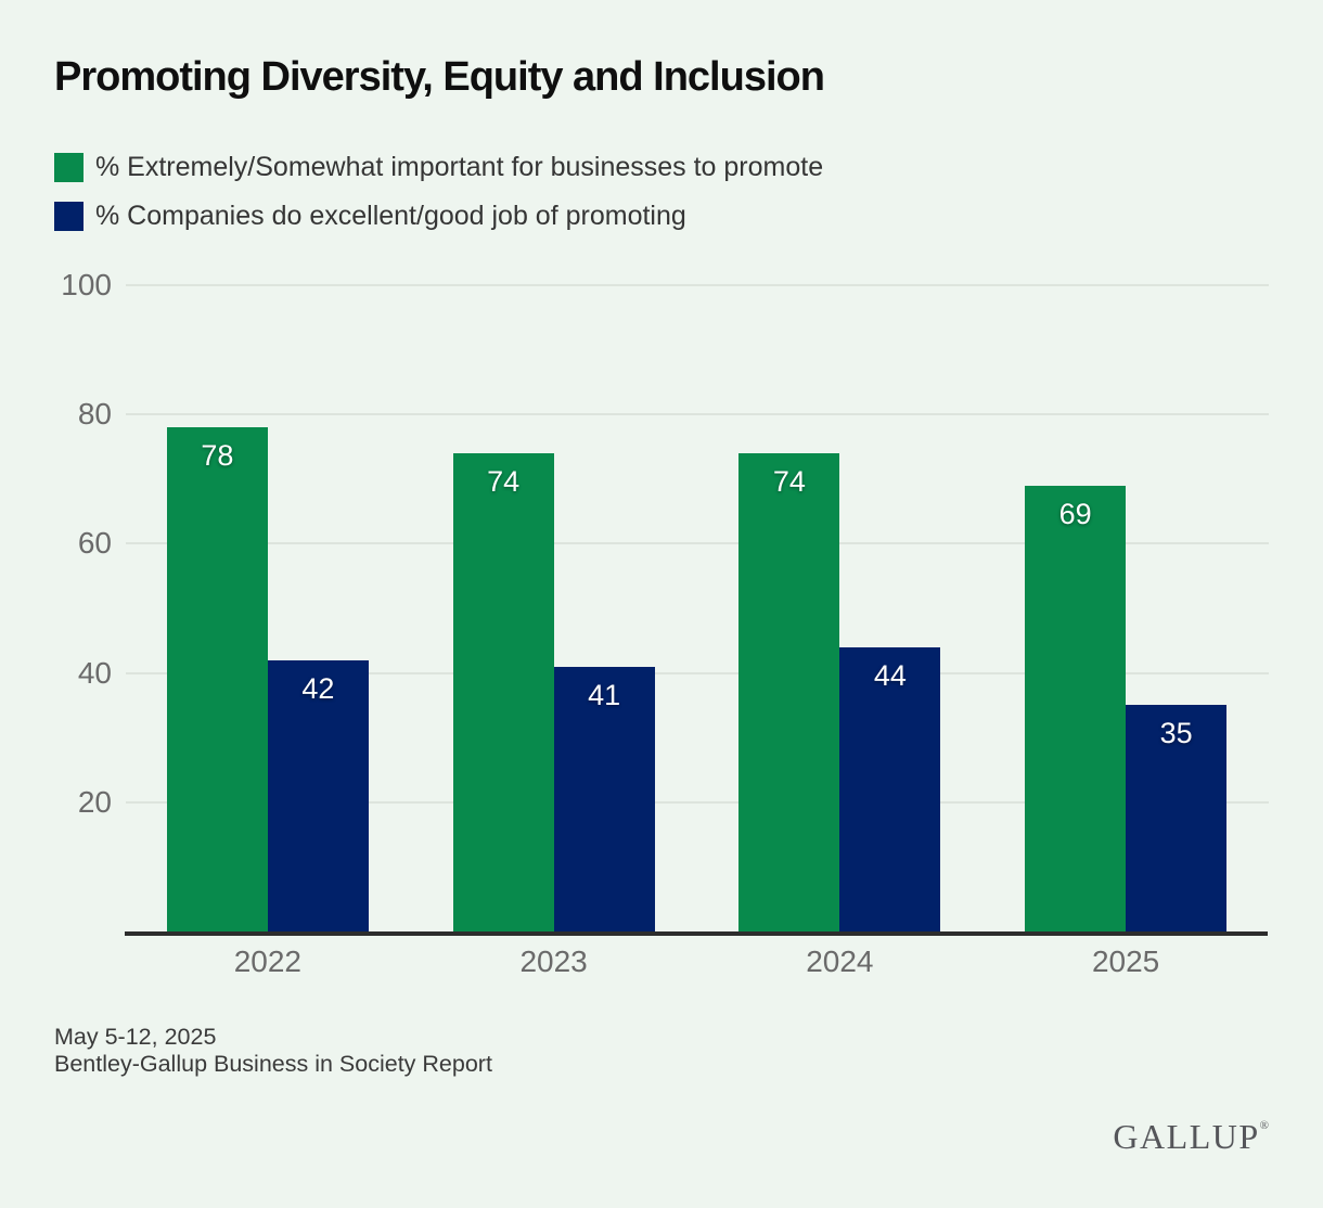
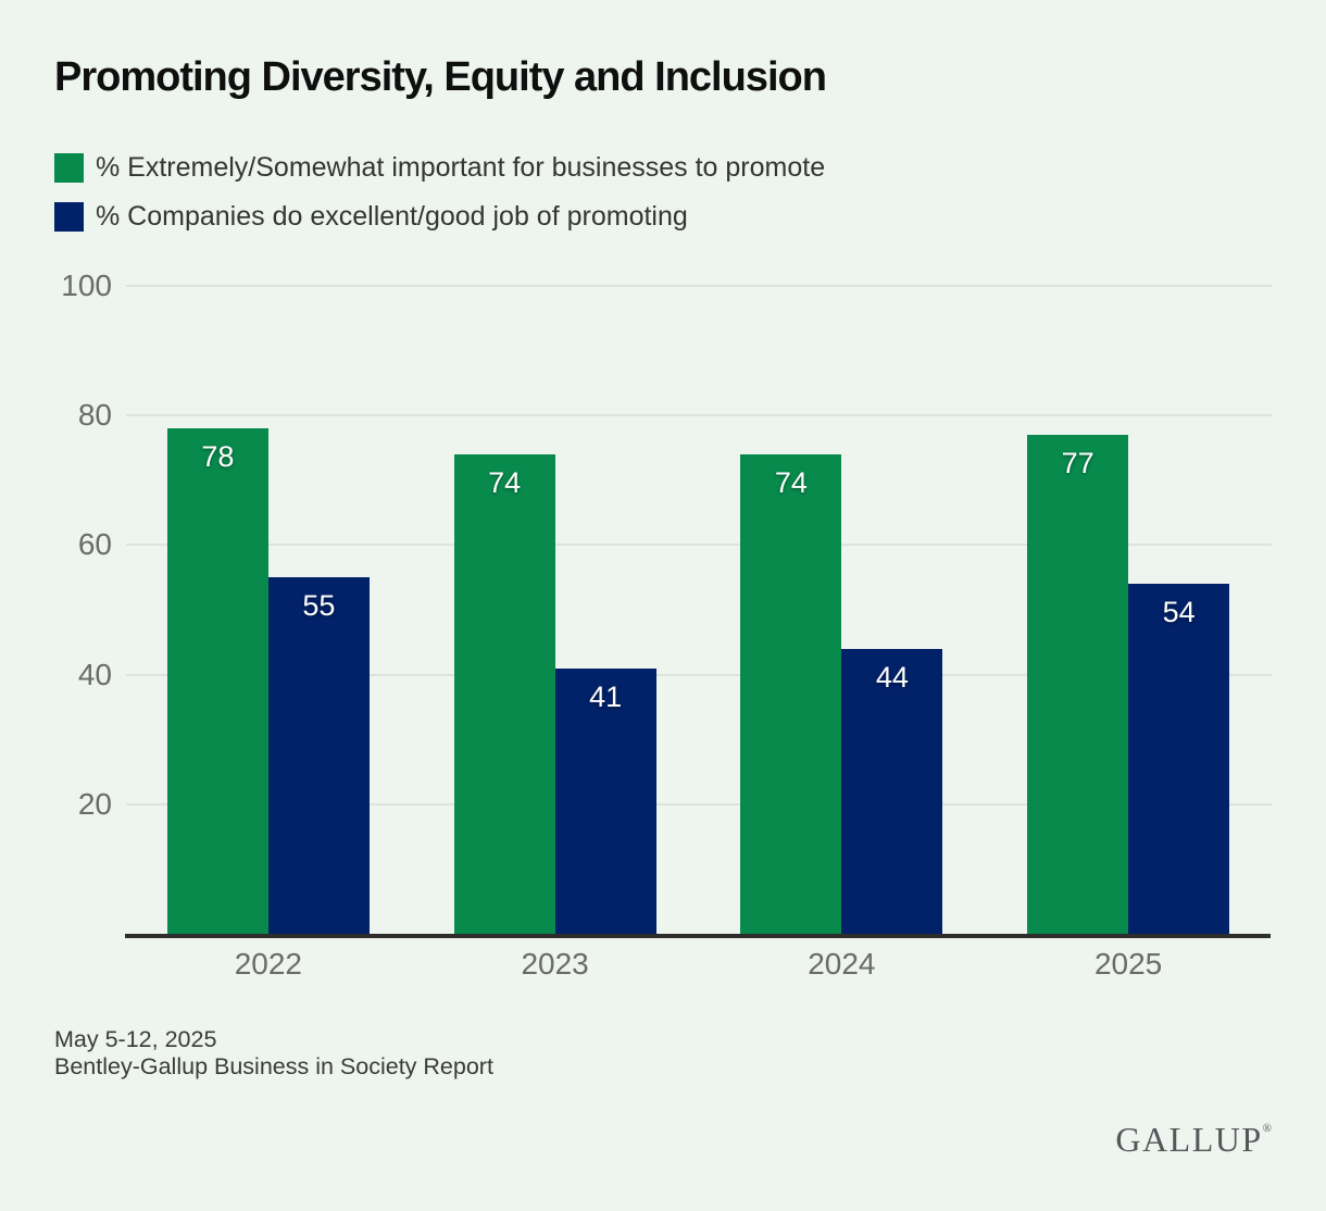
% Companies do excellent/good job of promoting/2022: 42 -> 55
% Extremely/Somewhat important for businesses to promote/2025: 69 -> 77
% Companies do excellent/good job of promoting/2025: 35 -> 54
